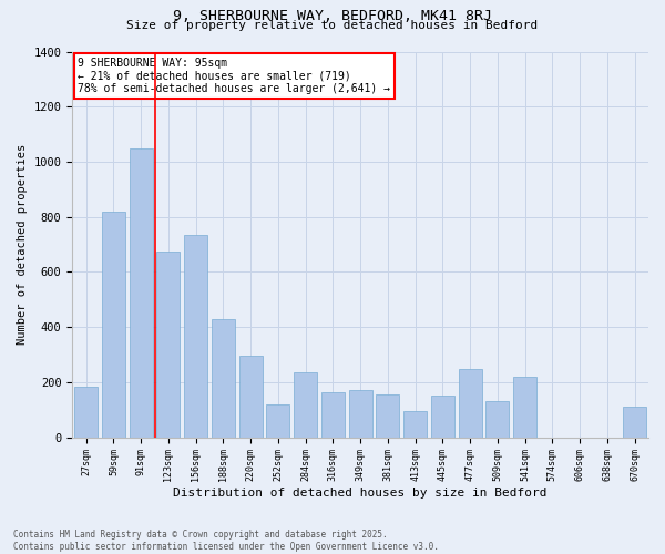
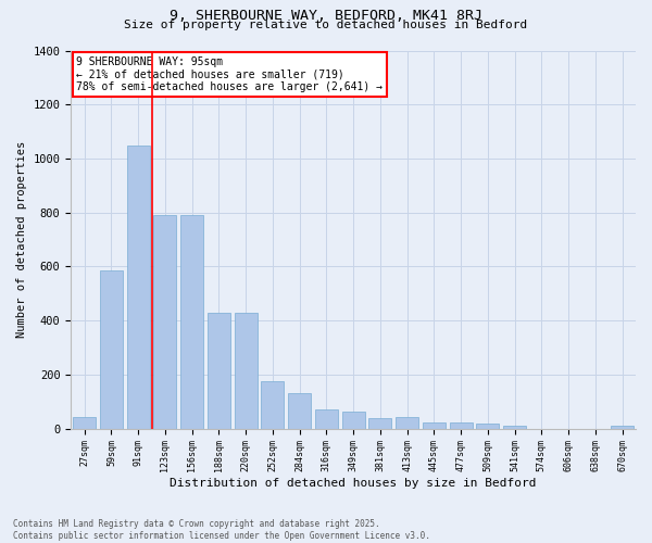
27sqm: 185 -> 45
59sqm: 820 -> 585
123sqm: 675 -> 790
156sqm: 735 -> 790
220sqm: 295 -> 430
252sqm: 120 -> 175
284sqm: 235 -> 130
316sqm: 165 -> 70
349sqm: 170 -> 65
381sqm: 155 -> 40
413sqm: 95 -> 45
445sqm: 150 -> 25
477sqm: 250 -> 25
509sqm: 130 -> 20
541sqm: 220 -> 10
670sqm: 110 -> 10
